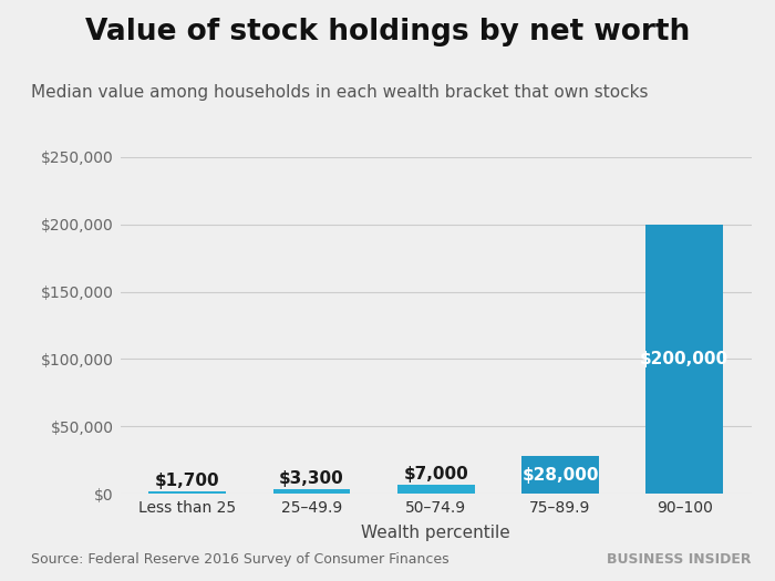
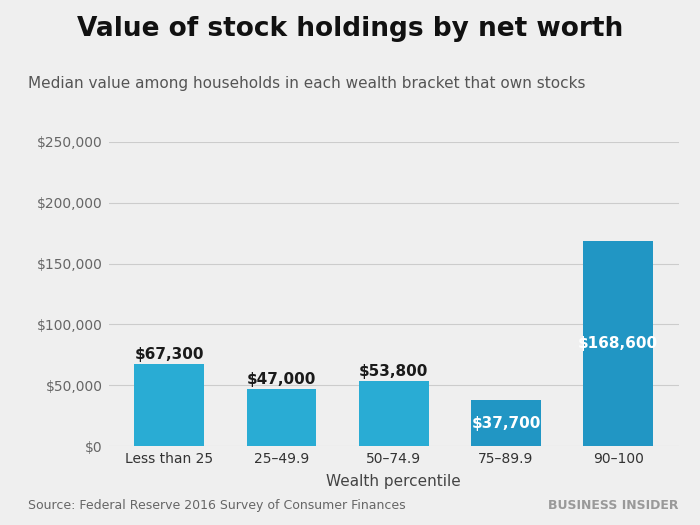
Less than 25: $1,700 -> $67,300
25–49.9: $3,300 -> $47,000
50–74.9: $7,000 -> $53,800
75–89.9: $28,000 -> $37,700
90–100: $200,000 -> $168,600
